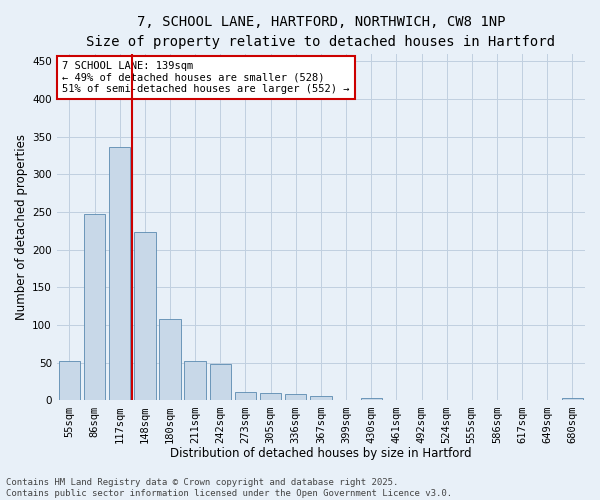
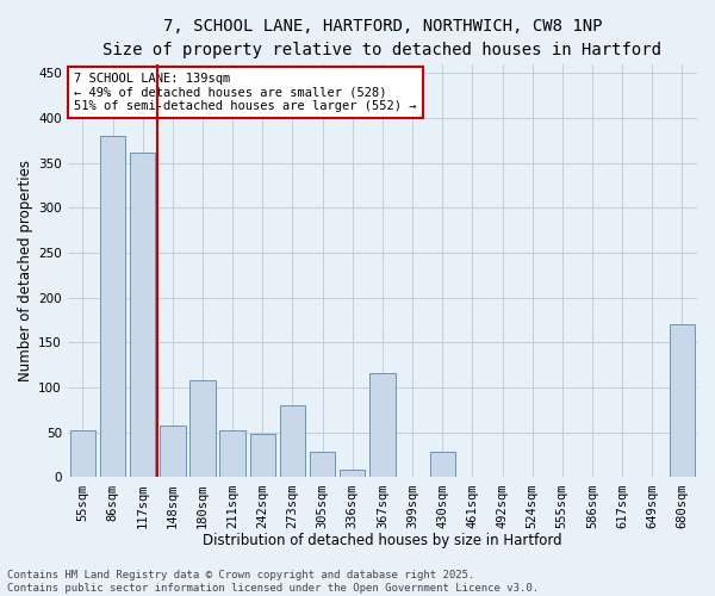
86sqm: 247 -> 380
117sqm: 337 -> 362
148sqm: 224 -> 58
273sqm: 11 -> 80
305sqm: 10 -> 28
367sqm: 6 -> 116
430sqm: 3 -> 28
680sqm: 3 -> 170
